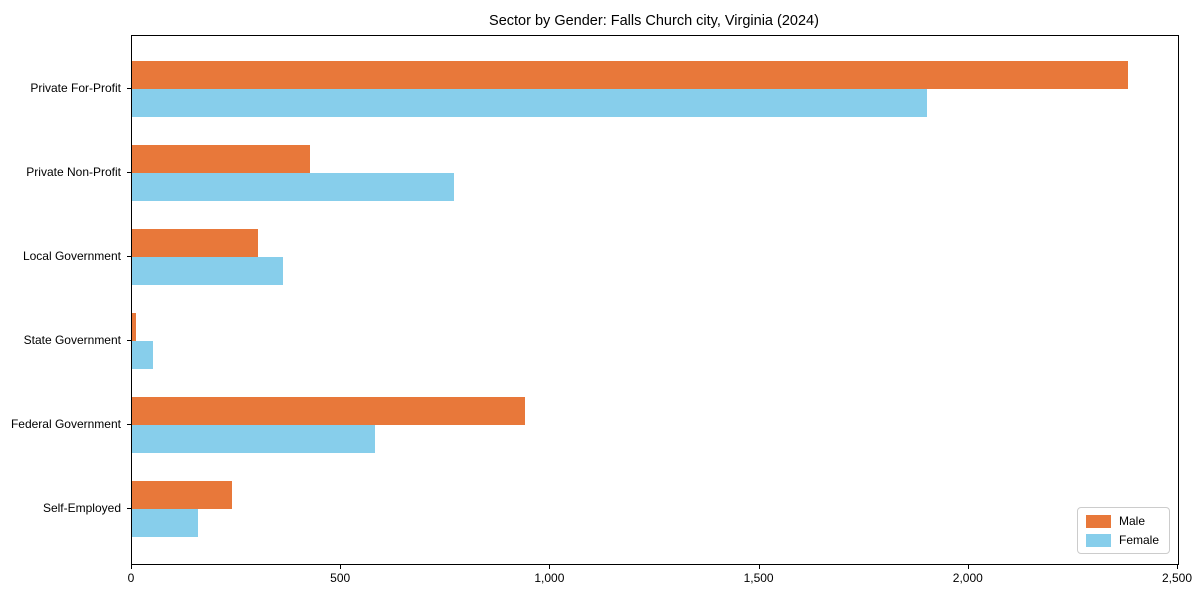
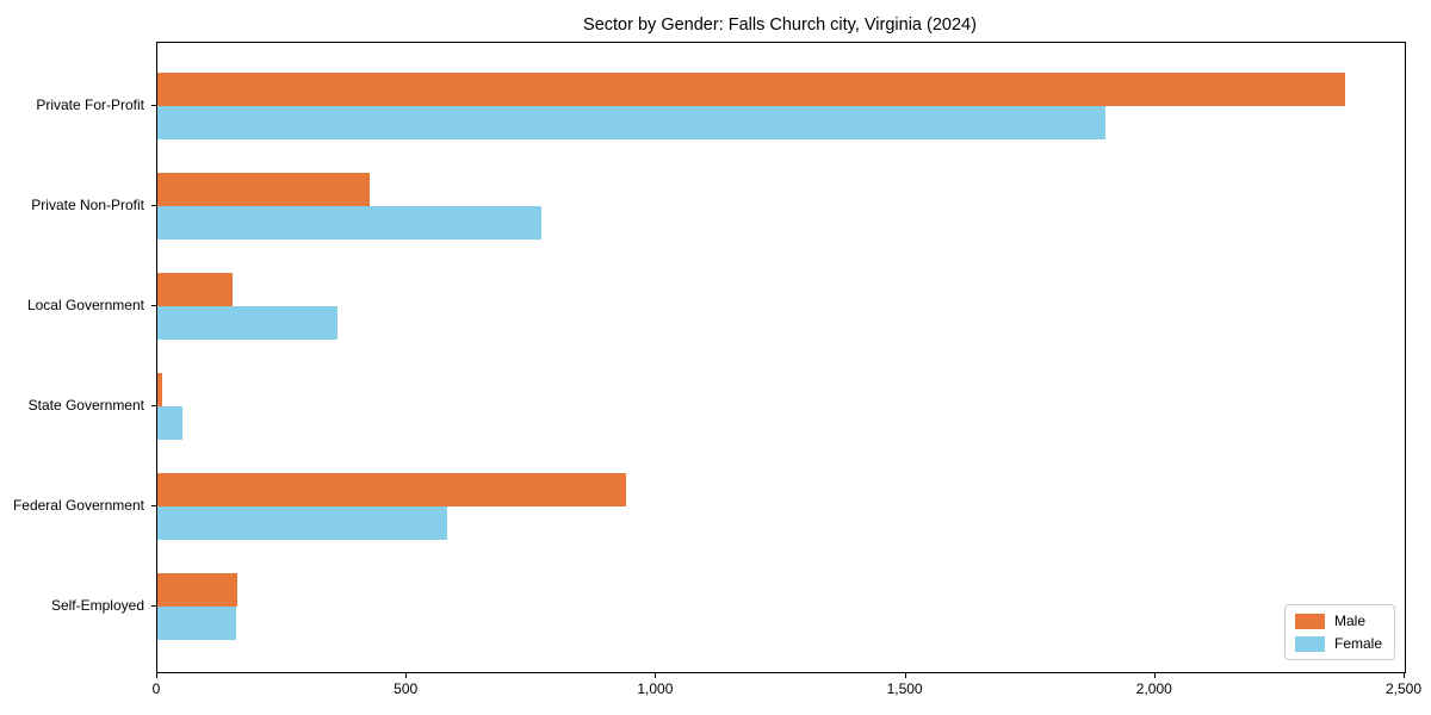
Male/Local Government: 300 -> 150
Male/Self-Employed: 240 -> 160
